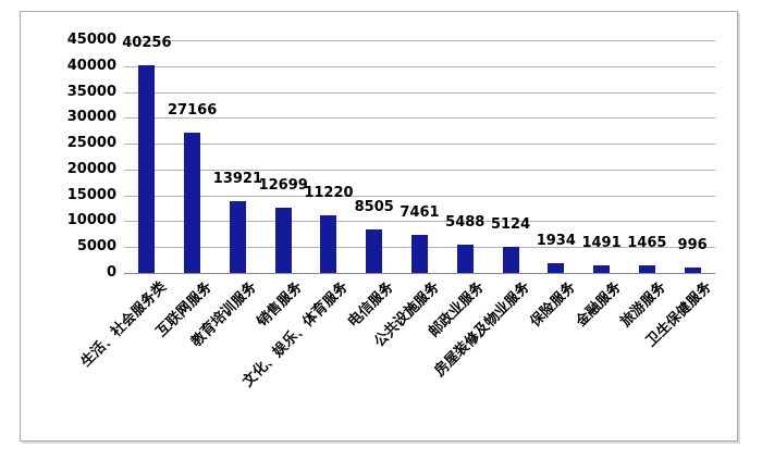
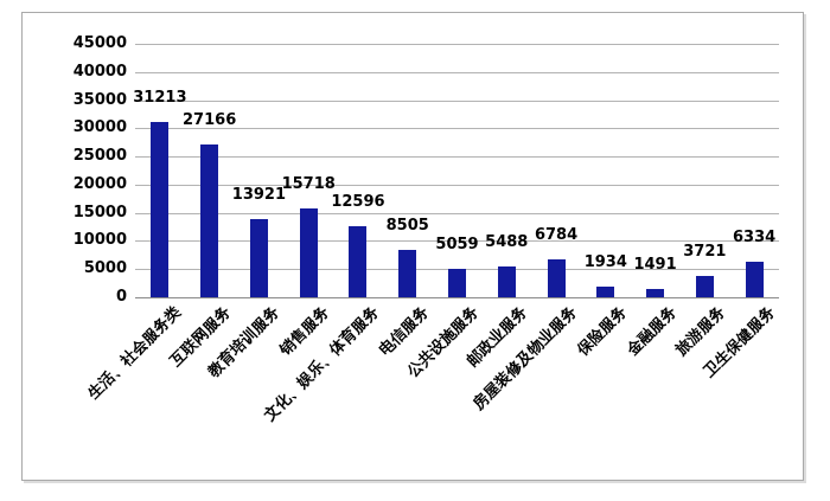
生活、社会服务类: 40256 -> 31213
销售服务: 12699 -> 15718
文化、娱乐、体育服务: 11220 -> 12596
公共设施服务: 7461 -> 5059
房屋装修及物业服务: 5124 -> 6784
旅游服务: 1465 -> 3721
卫生保健服务: 996 -> 6334
